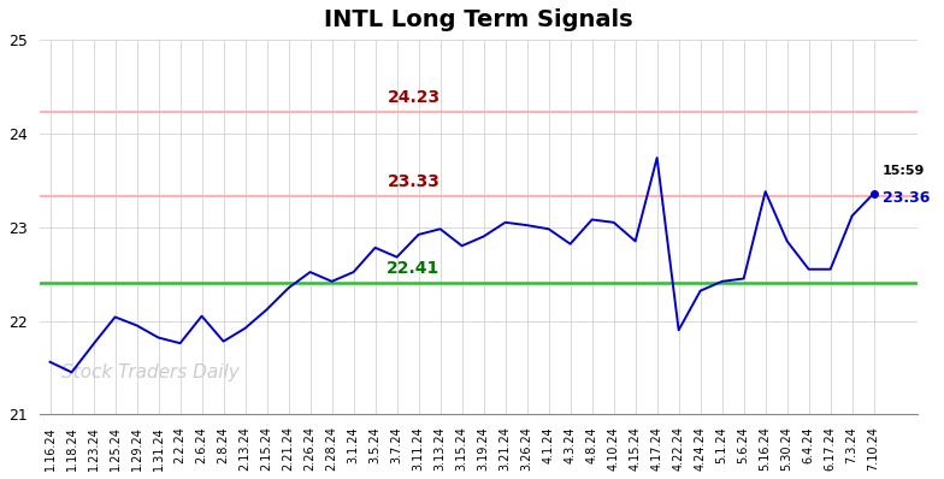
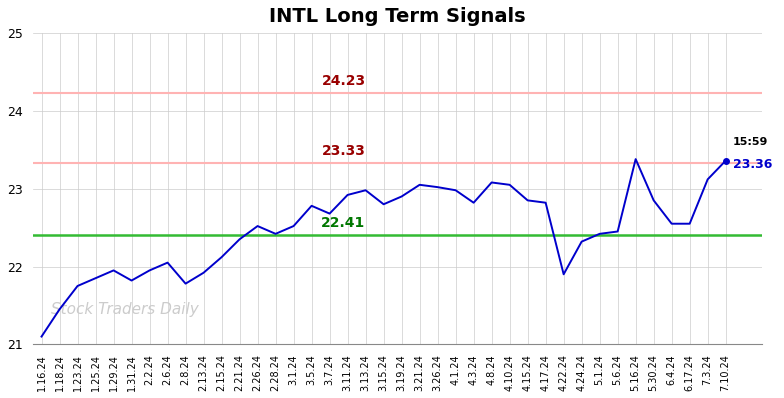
1.16.24: 21.56 -> 21.10
1.25.24: 22.04 -> 21.85
2.2.24: 21.76 -> 21.95
4.17.24: 23.74 -> 22.82
